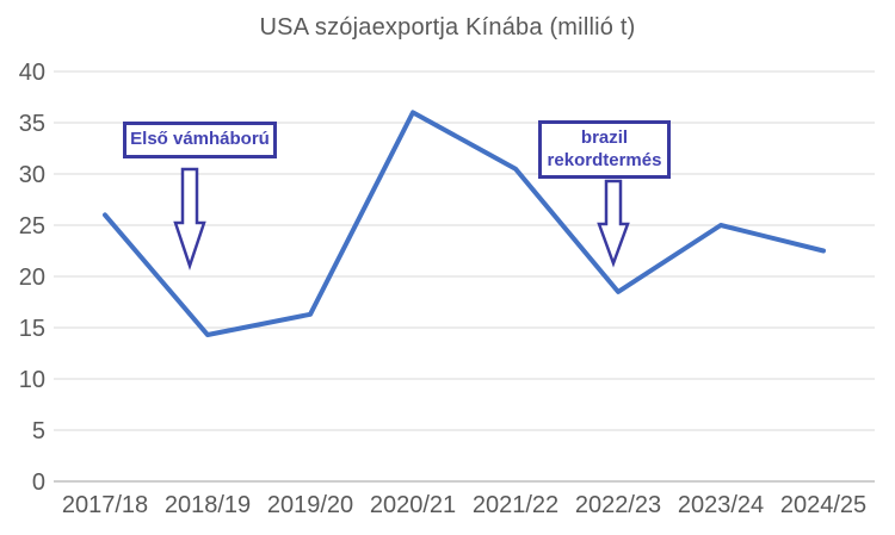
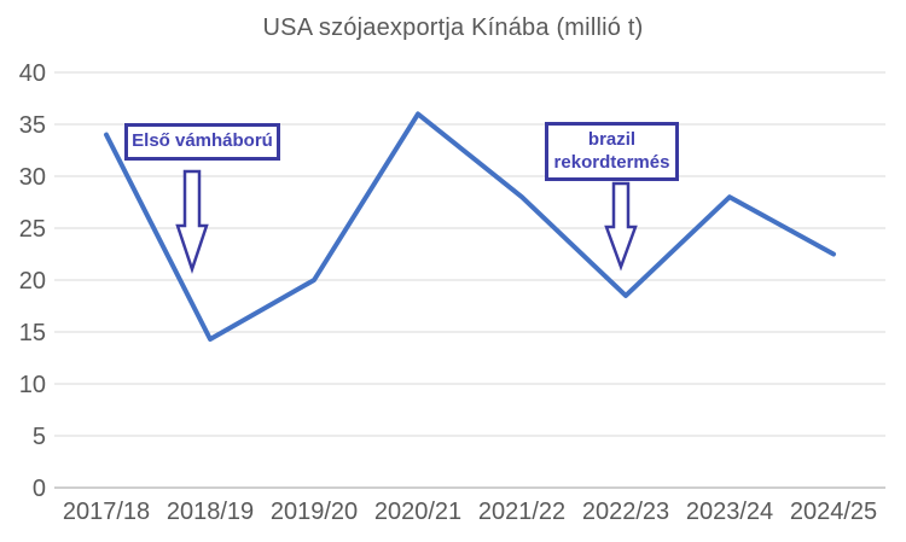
2017/18: 26 -> 34
2019/20: 16 -> 20
2021/22: 30 -> 28
2023/24: 25 -> 28
